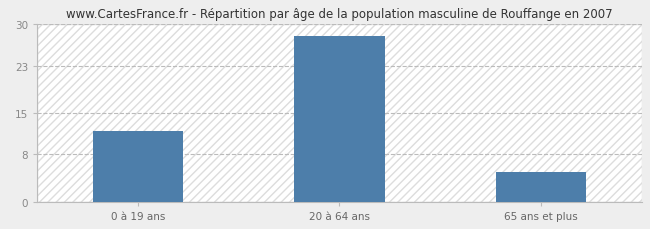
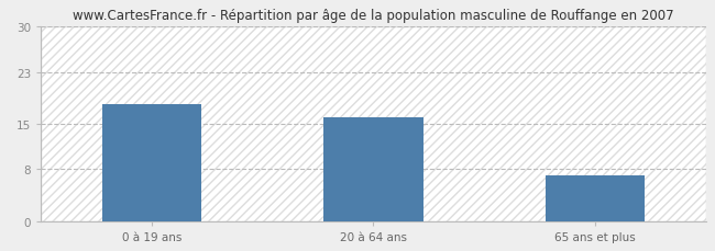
0 à 19 ans: 12 -> 18
20 à 64 ans: 28 -> 16
65 ans et plus: 5 -> 7
